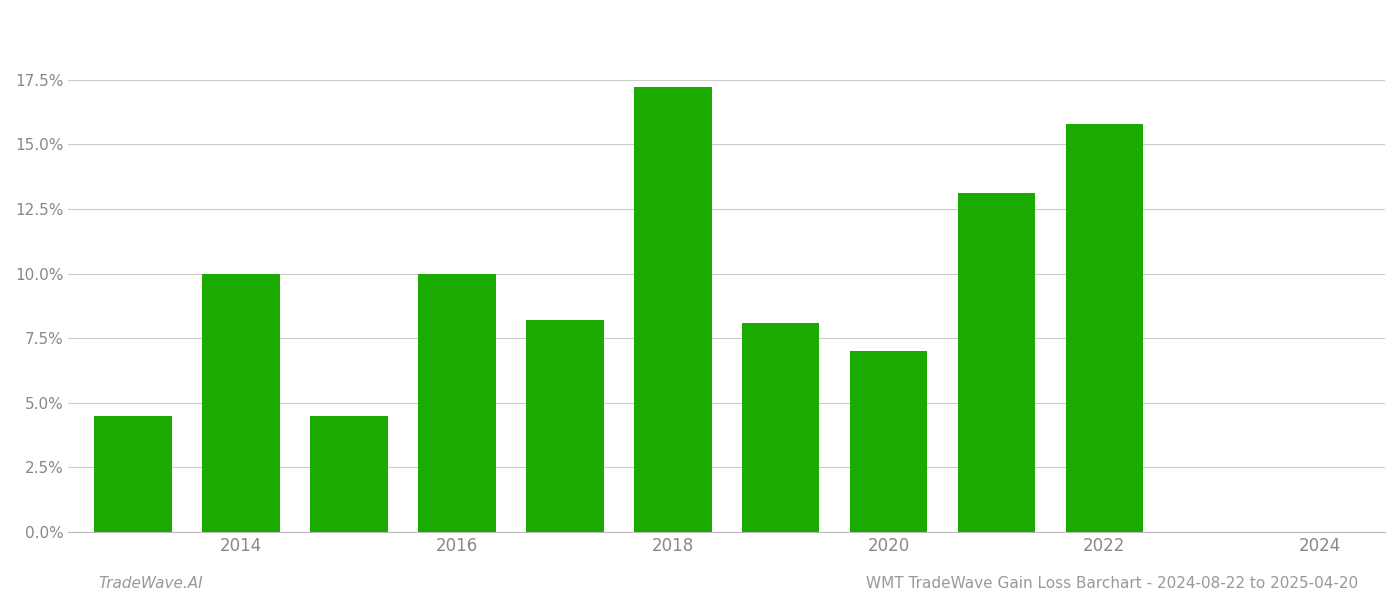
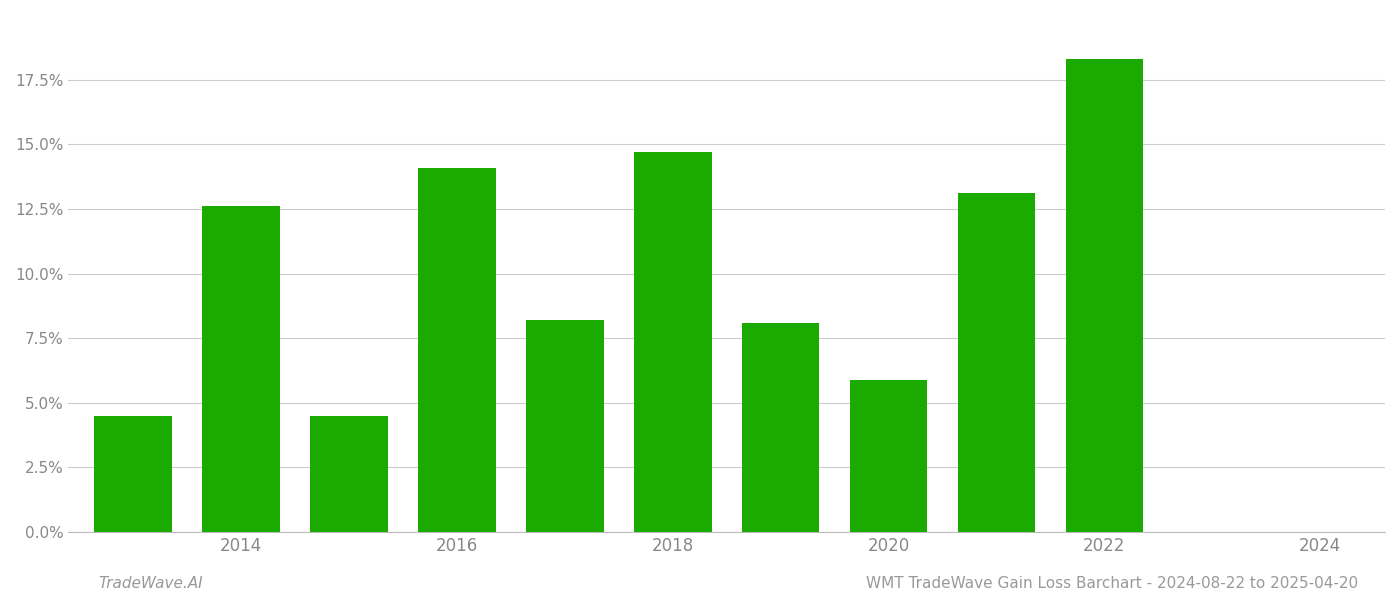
2014: 10.0% -> 12.6%
2016: 10.0% -> 14.1%
2018: 17.2% -> 14.7%
2020: 7.0% -> 5.9%
2022: 15.8% -> 18.3%
